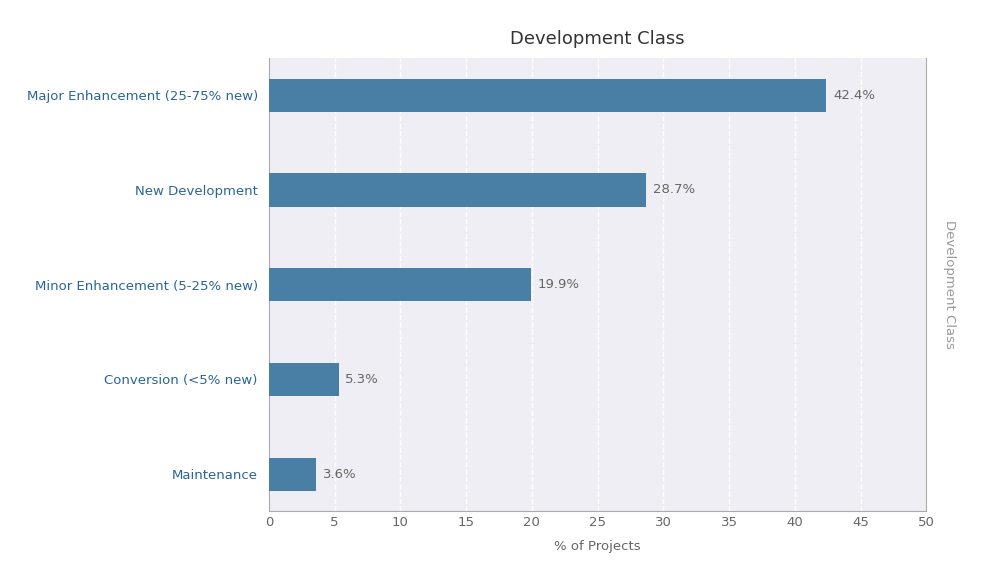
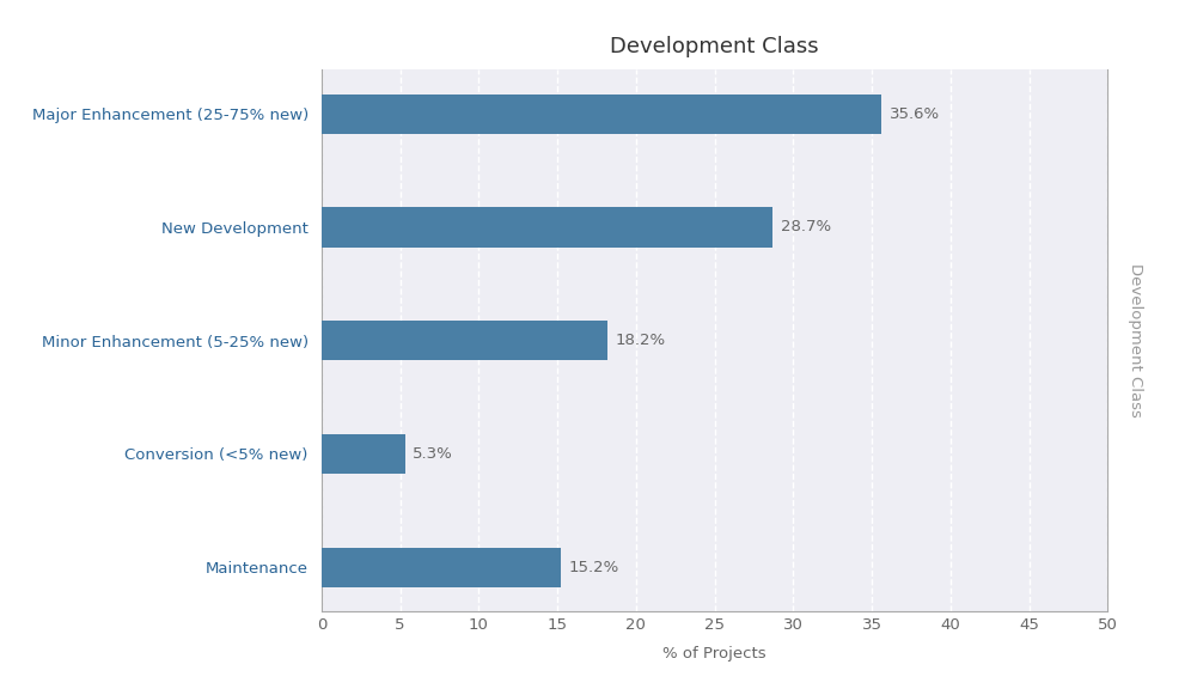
Major Enhancement (25-75% new): 42.4% -> 35.6%
Minor Enhancement (5-25% new): 19.9% -> 18.2%
Maintenance: 3.6% -> 15.2%
